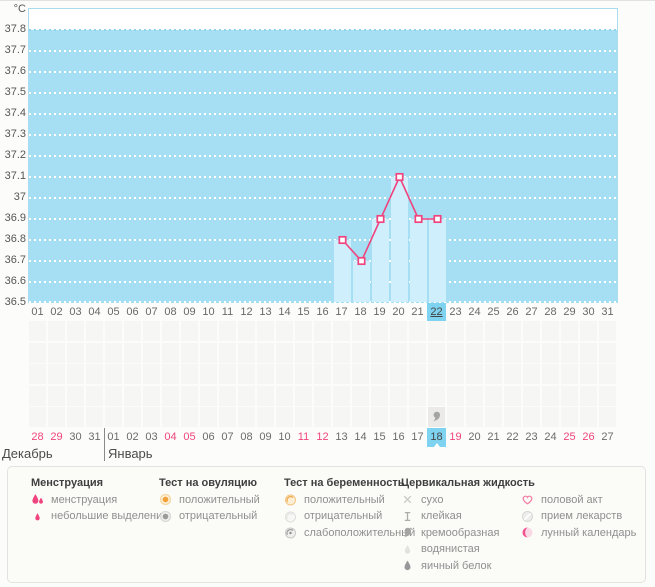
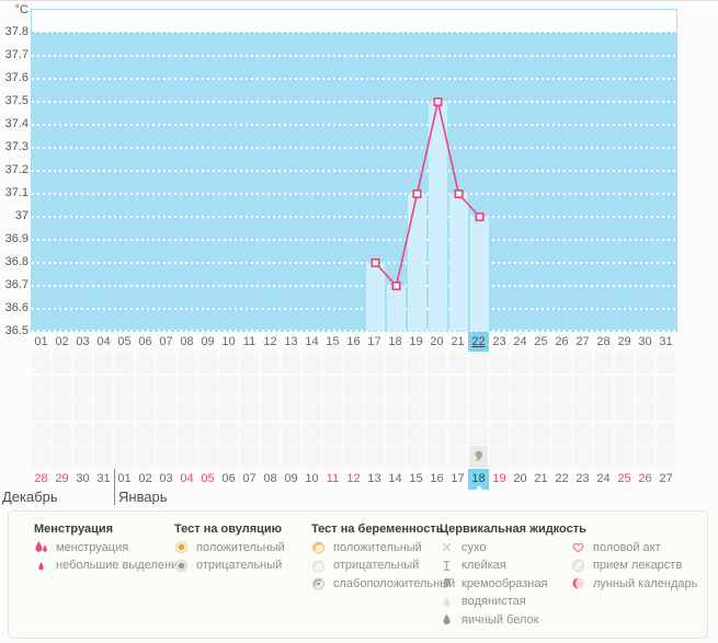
19: 36.9 -> 37.1
20: 37.1 -> 37.5
21: 36.9 -> 37.1
22: 36.9 -> 37.0
